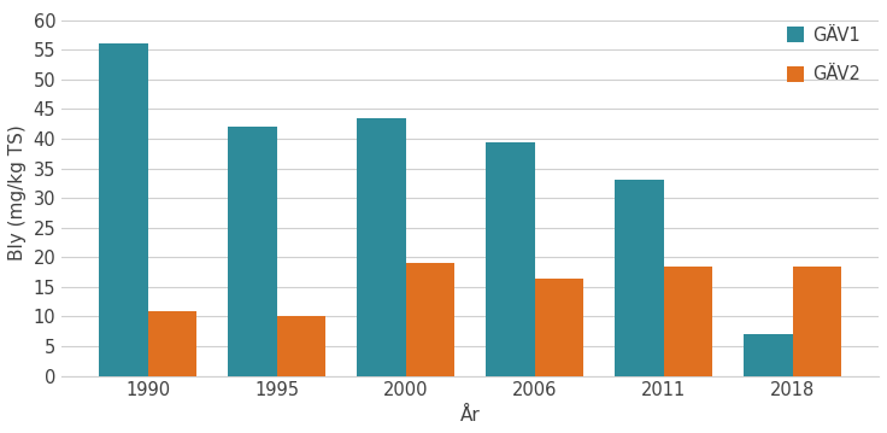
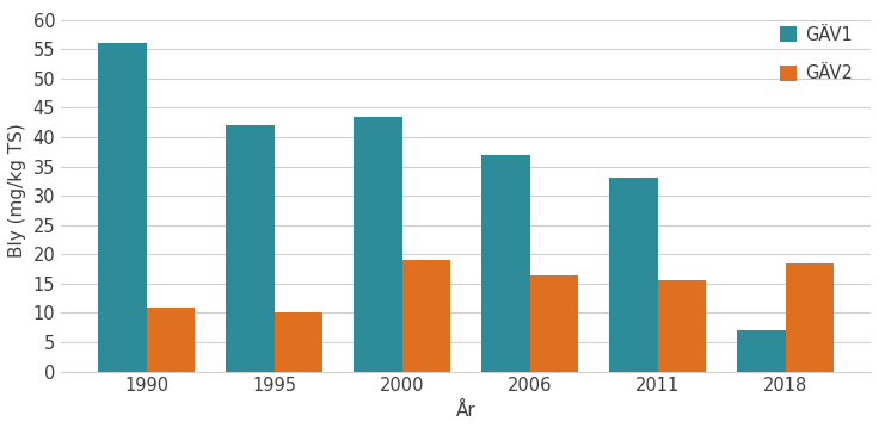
GÄV1/2006: 39.5 -> 37.0
GÄV2/2011: 18.5 -> 15.5
